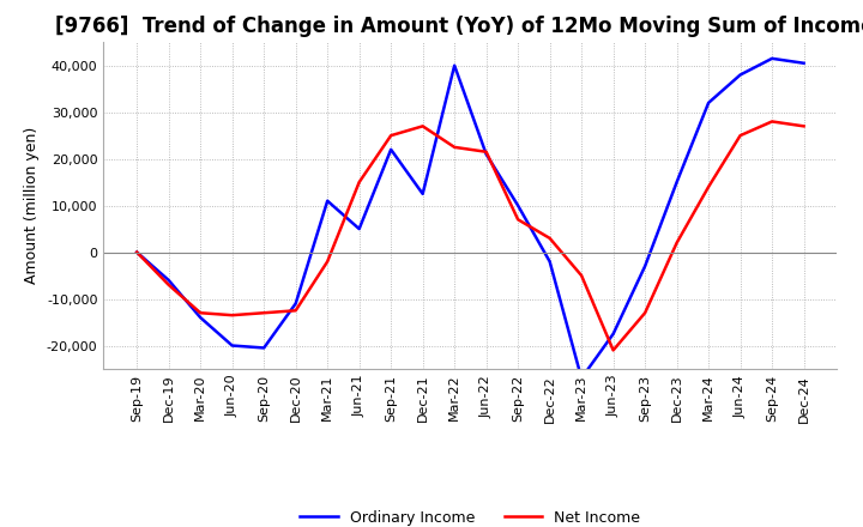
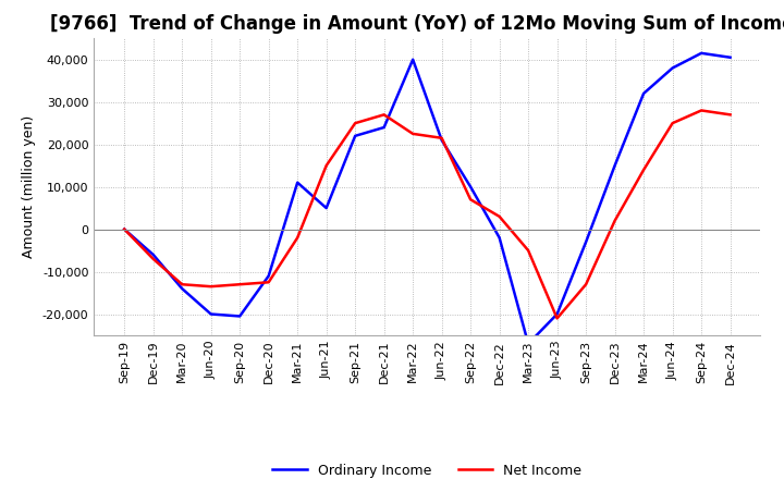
Ordinary Income/Dec-21: 12,500 -> 24,000
Ordinary Income/Jun-23: -17,500 -> -20,000
